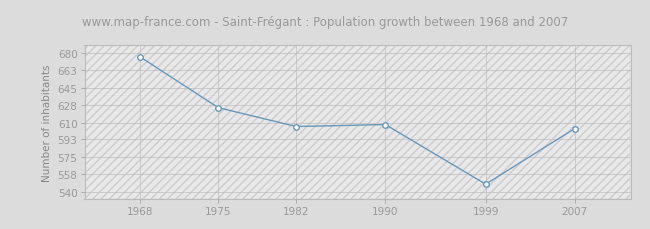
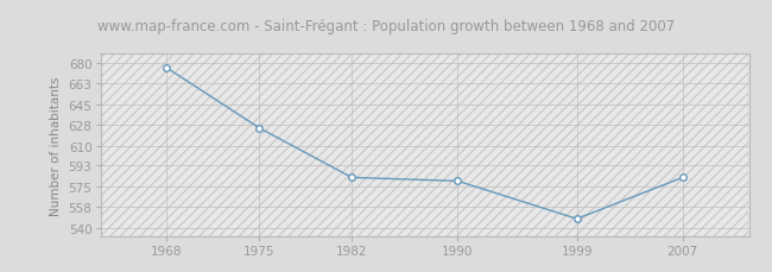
1982: 606 -> 583
1990: 608 -> 580
2007: 604 -> 583
